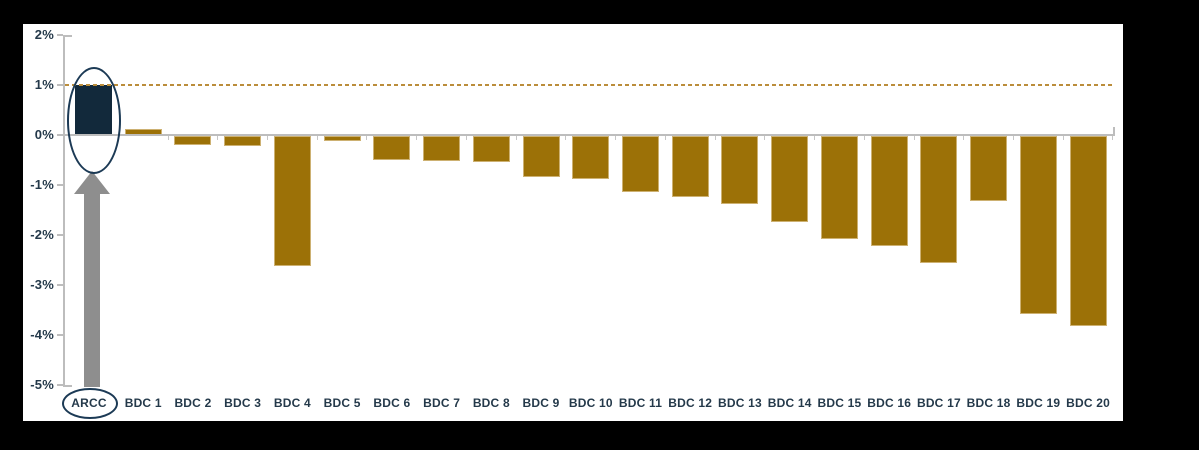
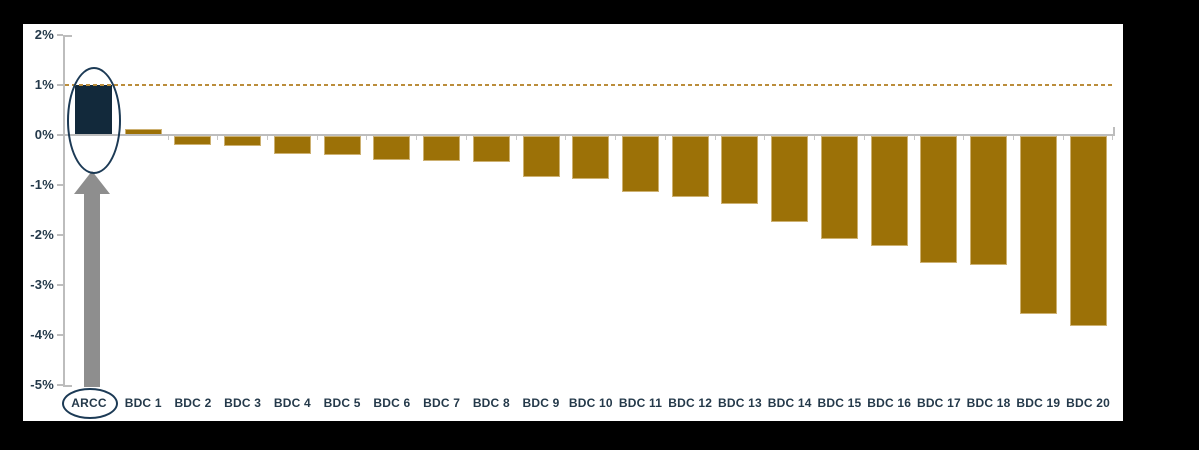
BDC 4: -2.6% -> -0.3%
BDC 5: -0.1% -> -0.4%
BDC 18: -1.3% -> -2.6%
